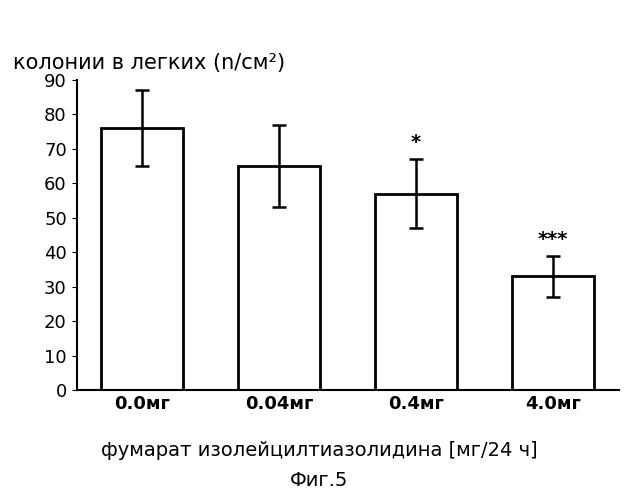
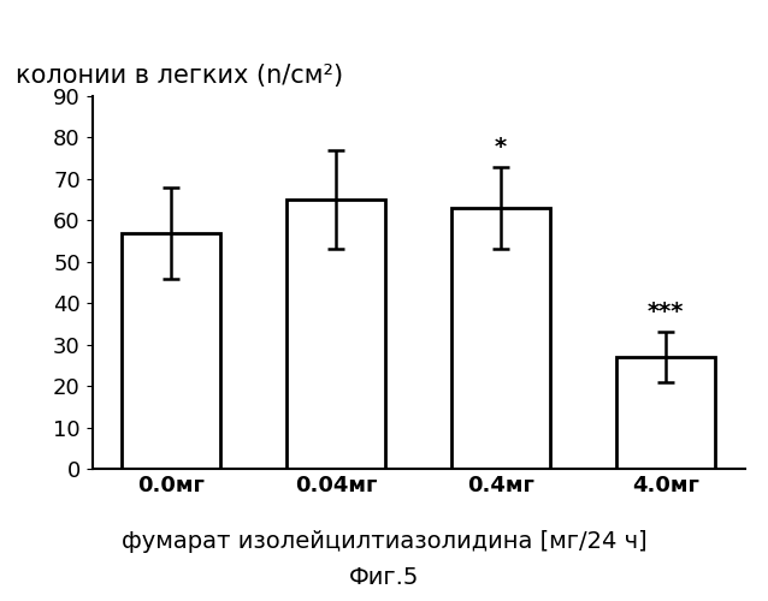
0.0мг: 76 -> 57
0.4мг: 57 -> 63
4.0мг: 33 -> 27
